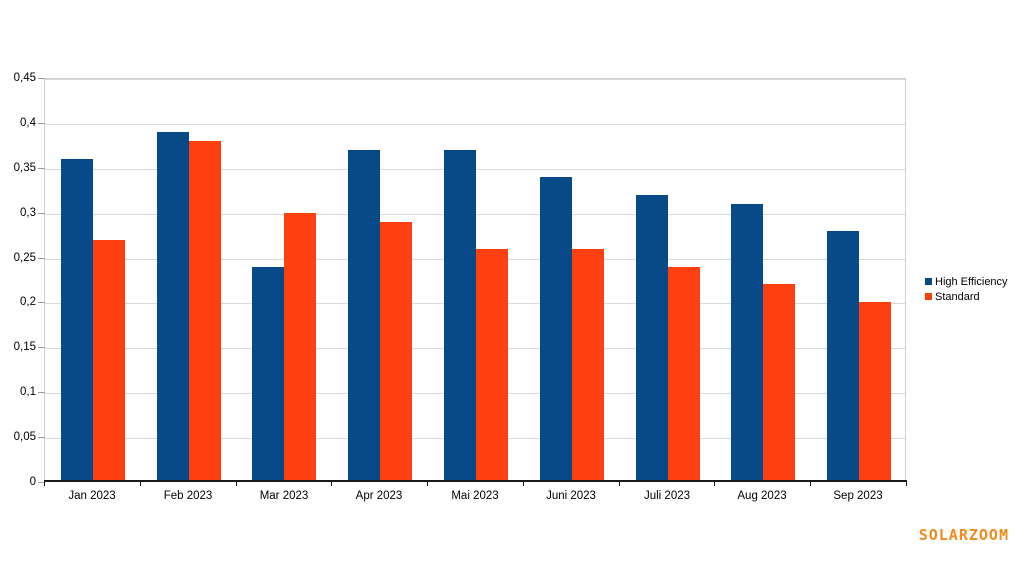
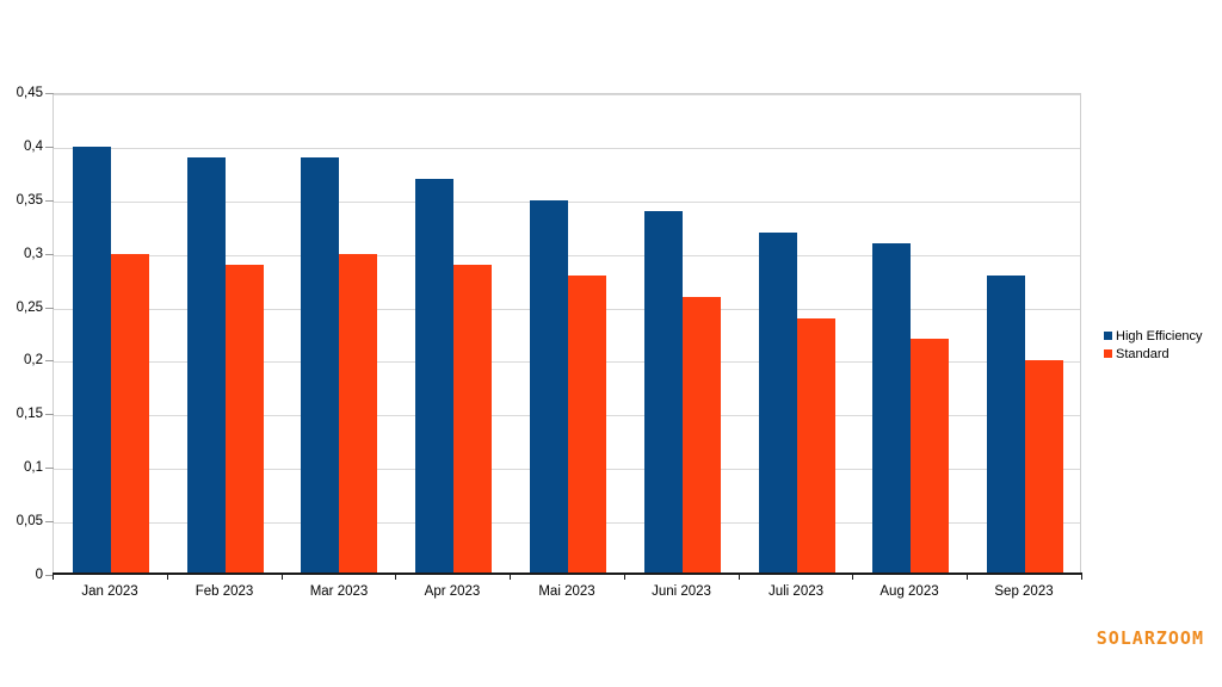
High Efficiency/Jan 2023: 0,36 -> 0,40
Standard/Jan 2023: 0,27 -> 0,30
Standard/Feb 2023: 0,38 -> 0,29
High Efficiency/Mar 2023: 0,24 -> 0,39
High Efficiency/Mai 2023: 0,37 -> 0,35
Standard/Mai 2023: 0,26 -> 0,28
